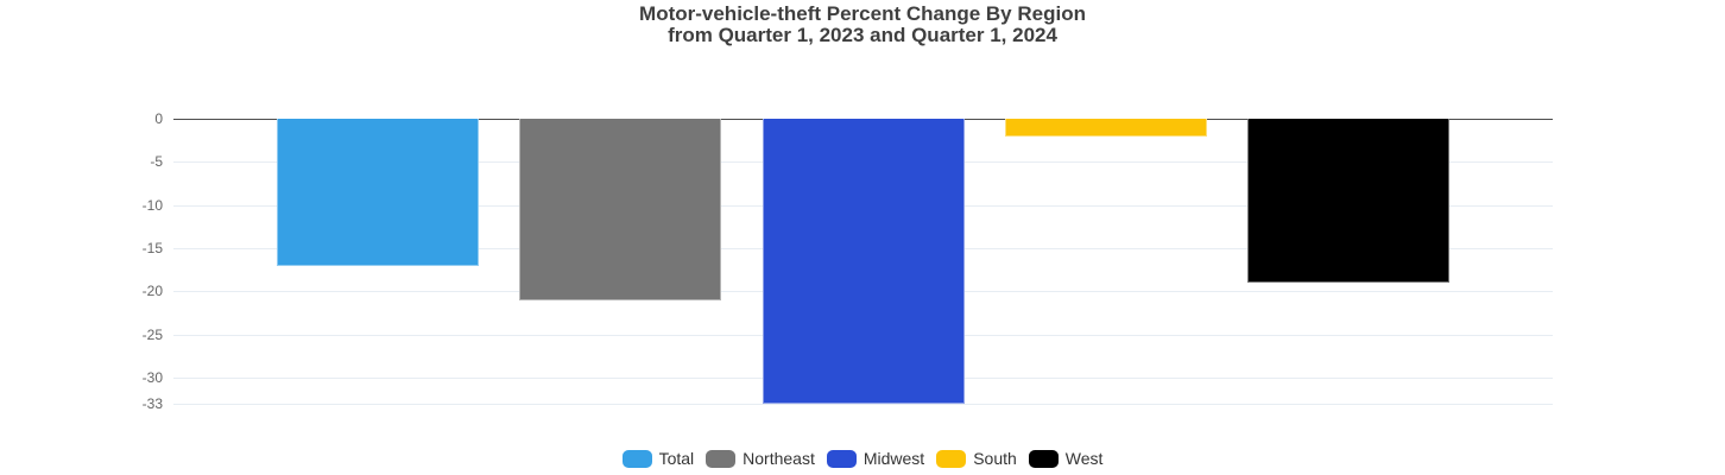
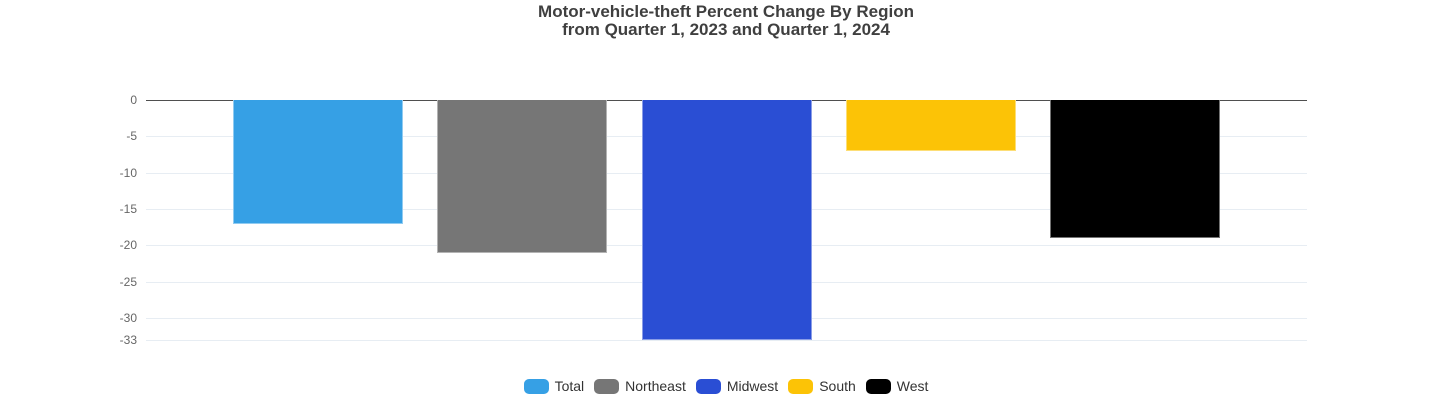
South: -2 -> -7
